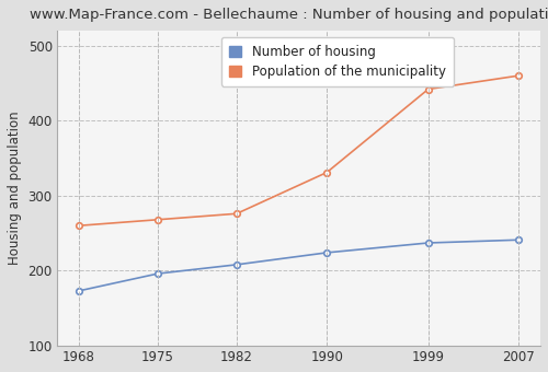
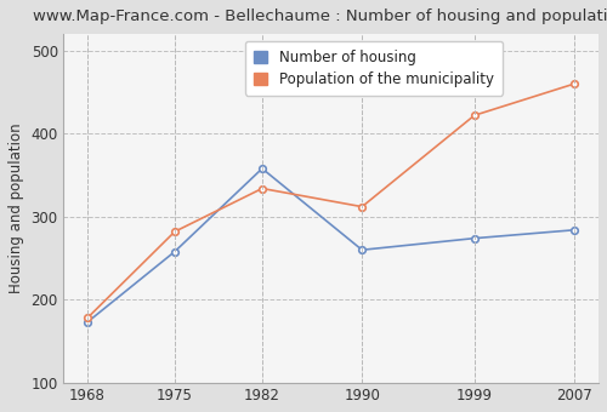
Population of the municipality/1968: 260 -> 178
Number of housing/1975: 196 -> 258
Population of the municipality/1975: 268 -> 282
Number of housing/1982: 208 -> 358
Population of the municipality/1982: 276 -> 334
Number of housing/1990: 224 -> 260
Population of the municipality/1990: 331 -> 312
Number of housing/1999: 237 -> 274
Population of the municipality/1999: 442 -> 422
Number of housing/2007: 241 -> 284
